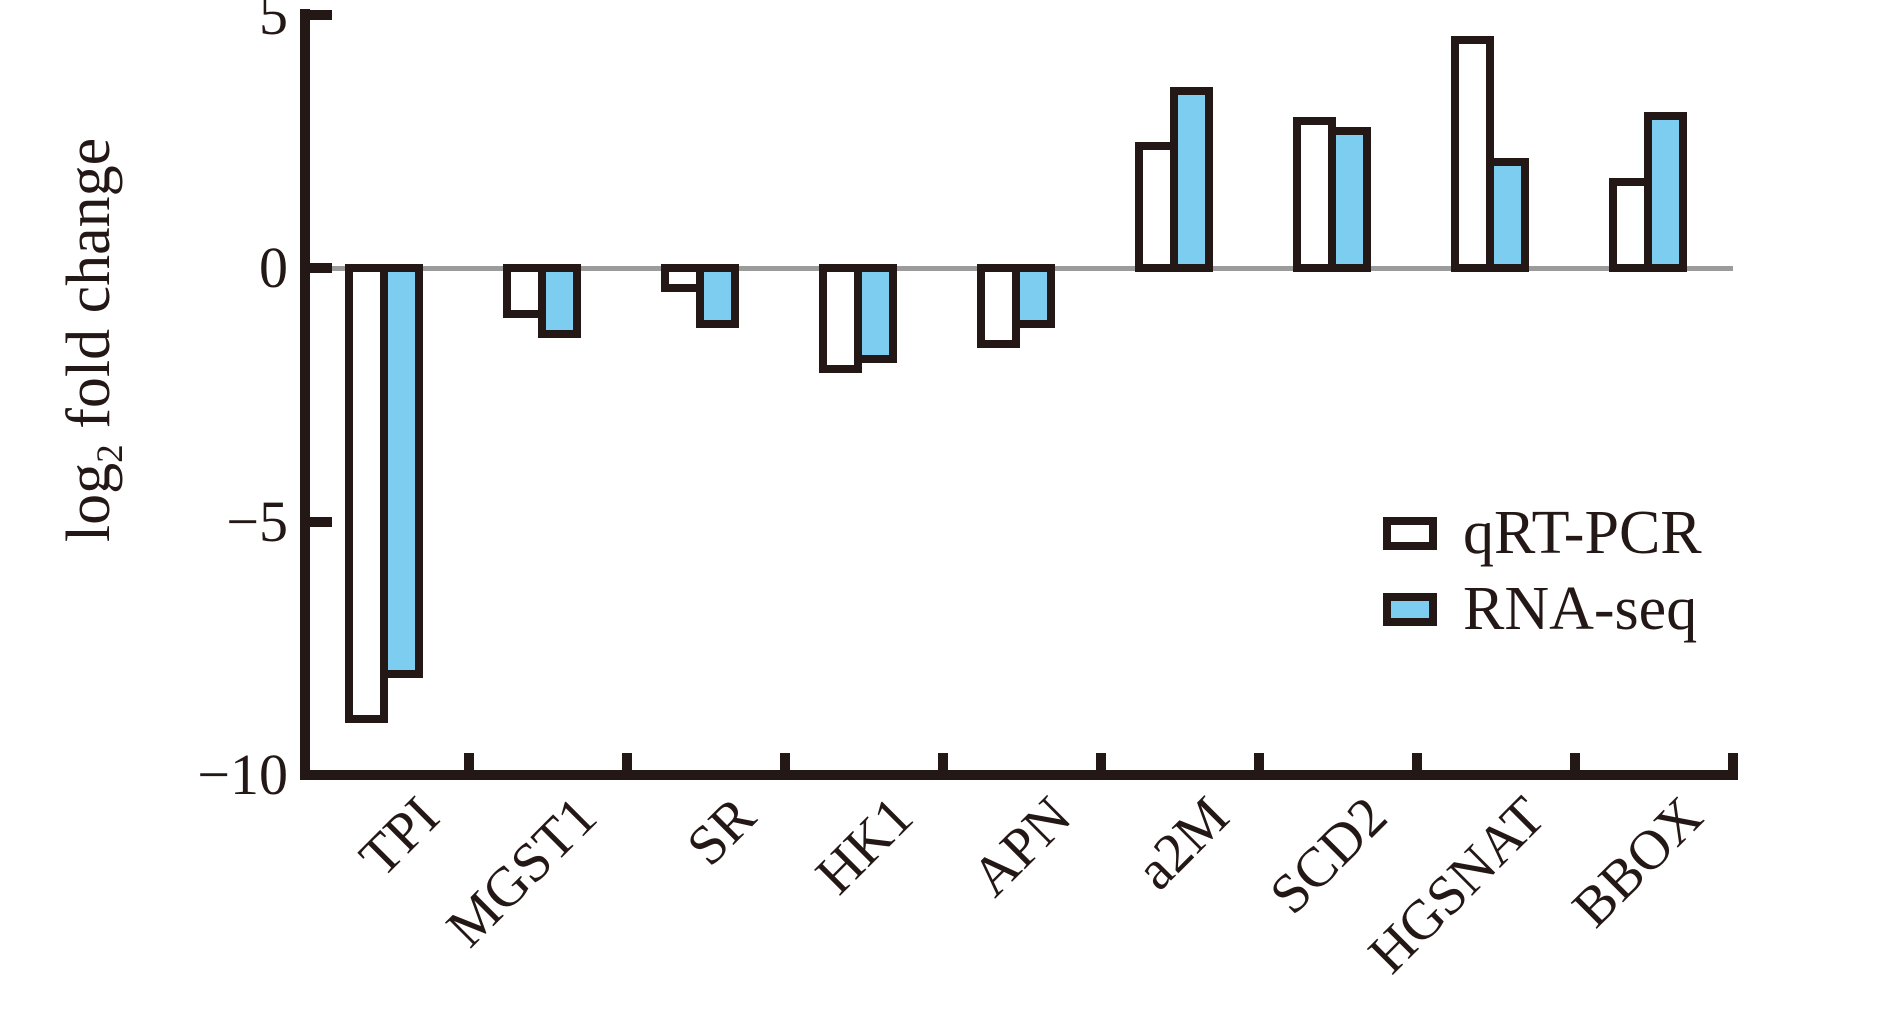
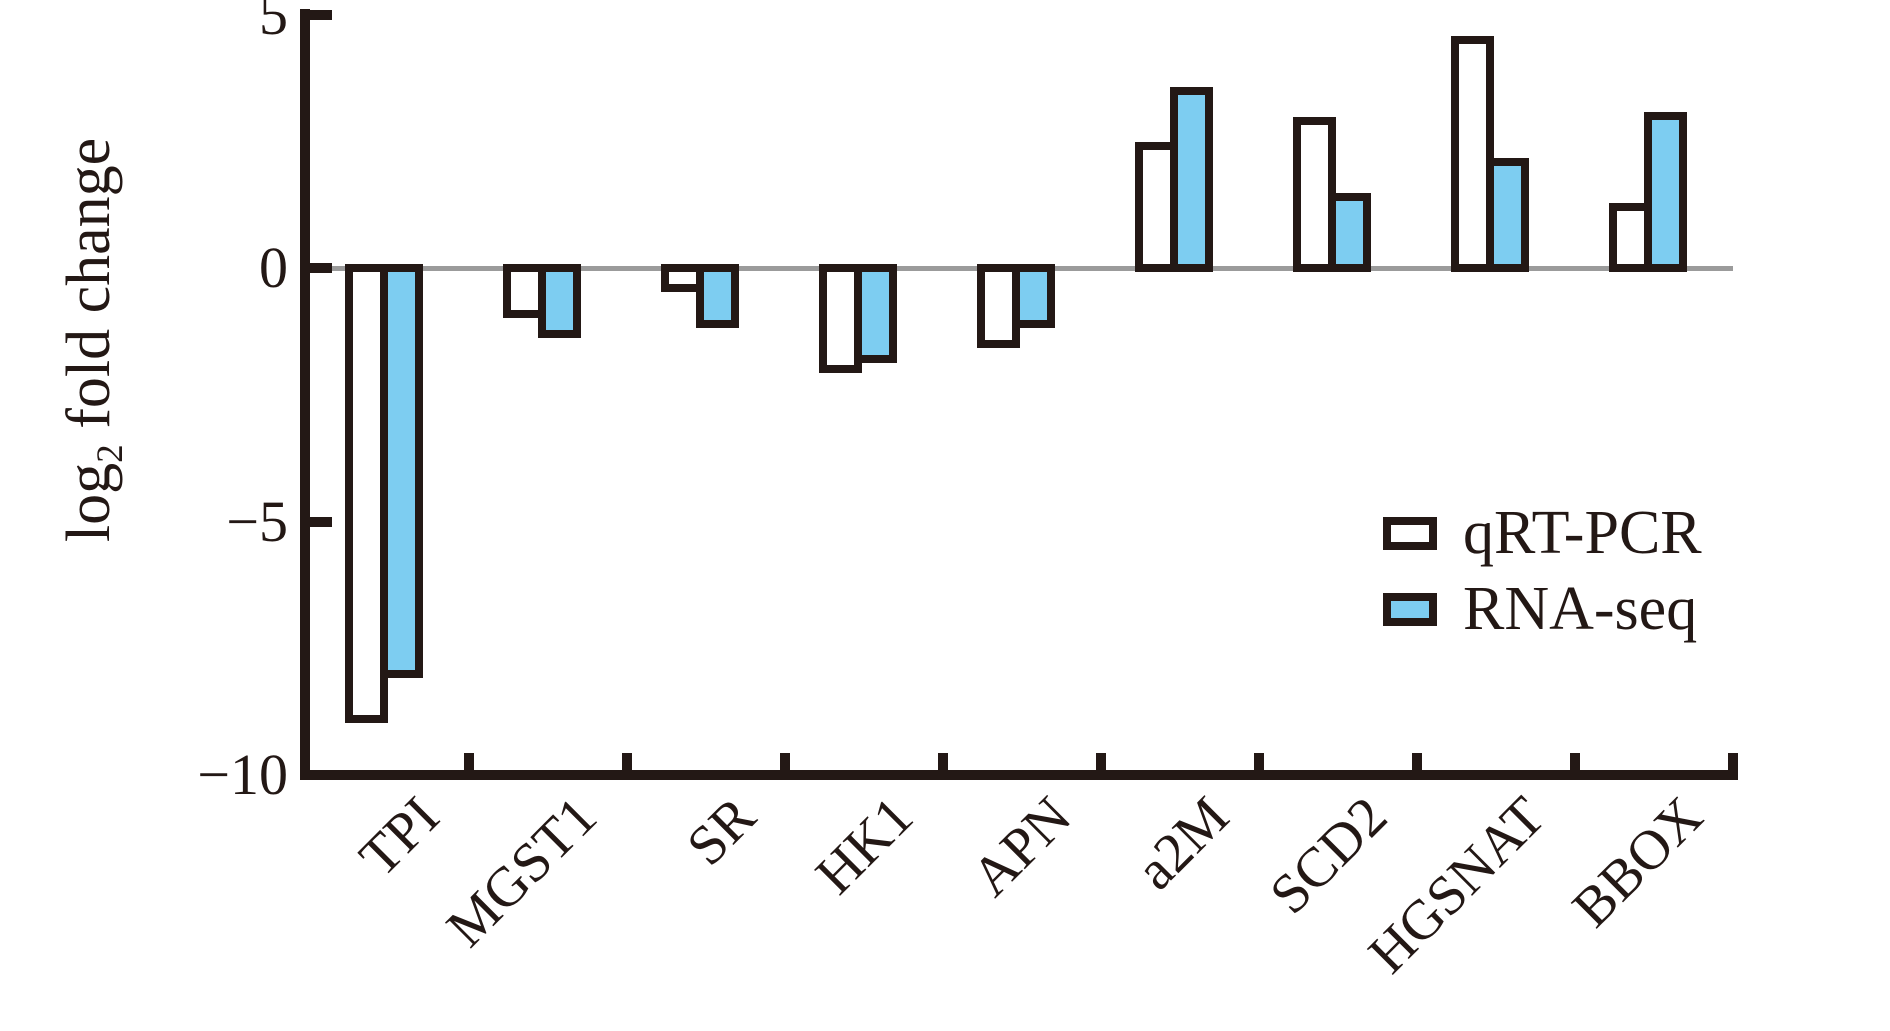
RNA-seq/SCD2: 2.7 -> 1.4
qRT-PCR/BBOX: 1.7 -> 1.2
